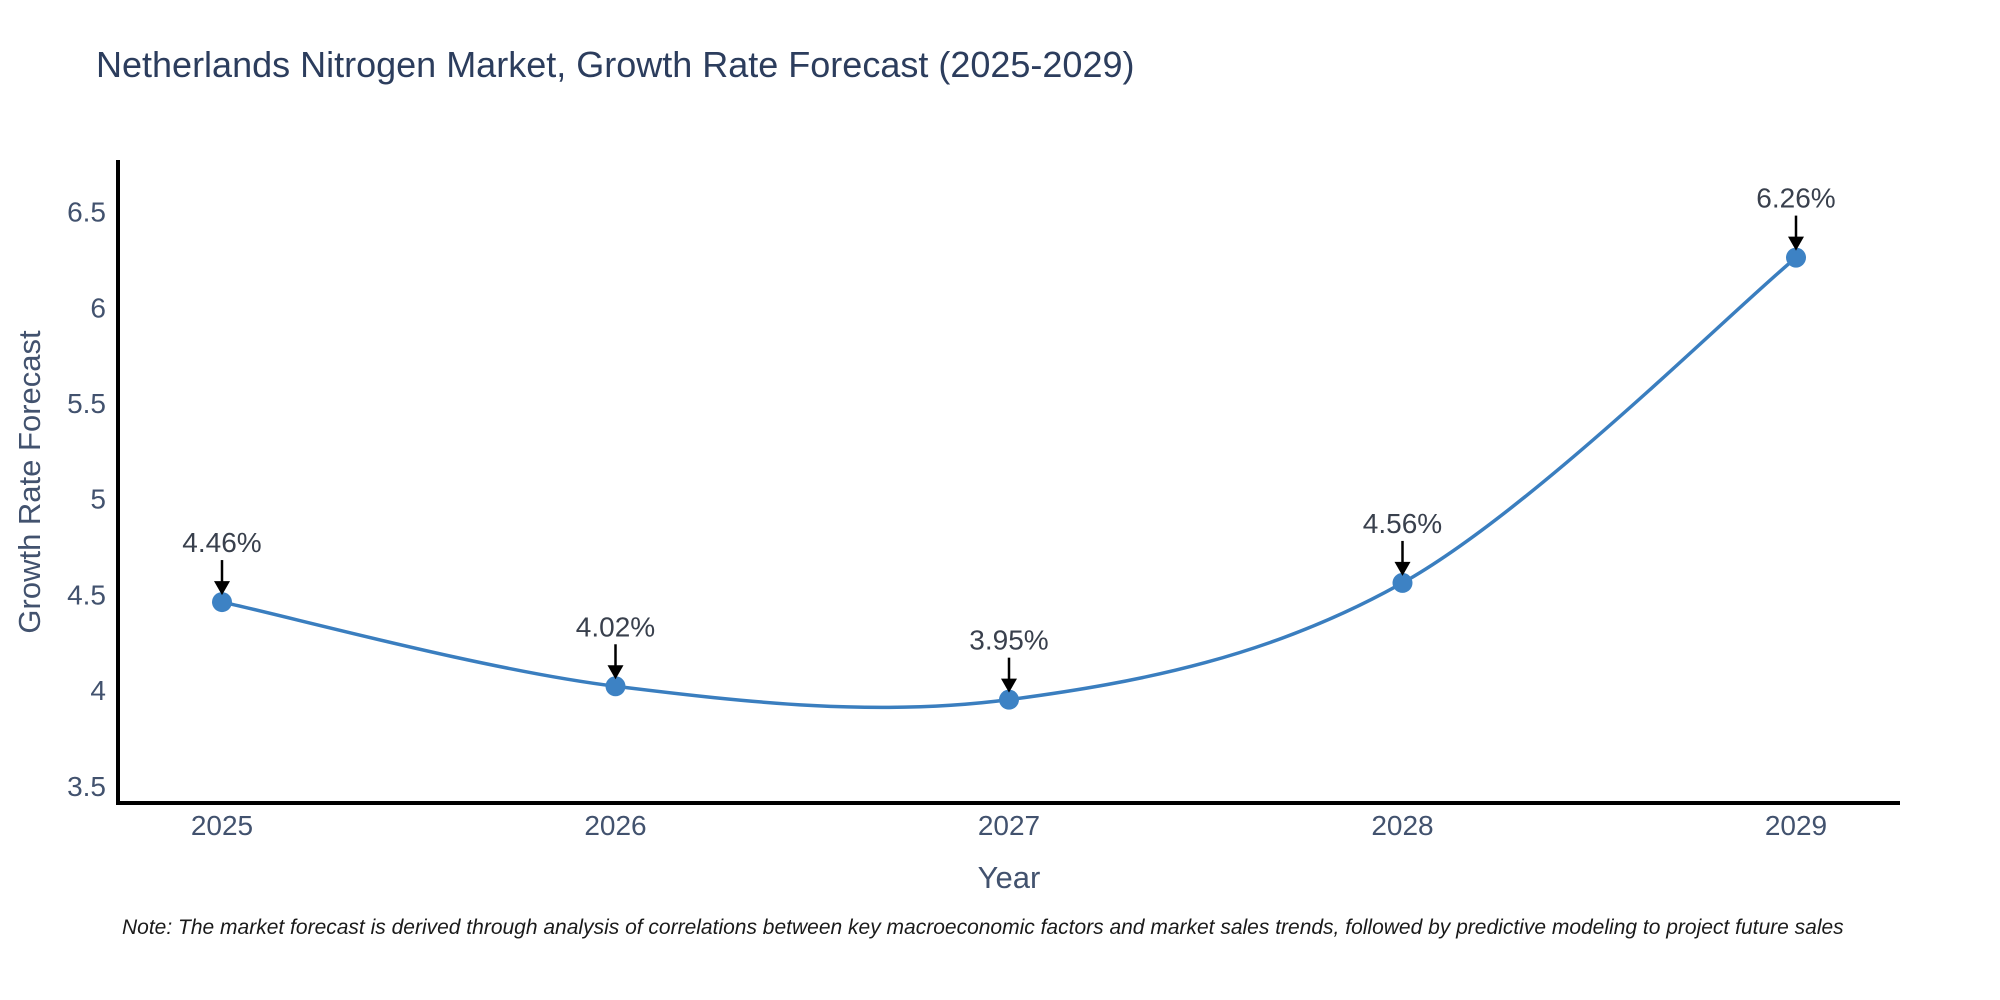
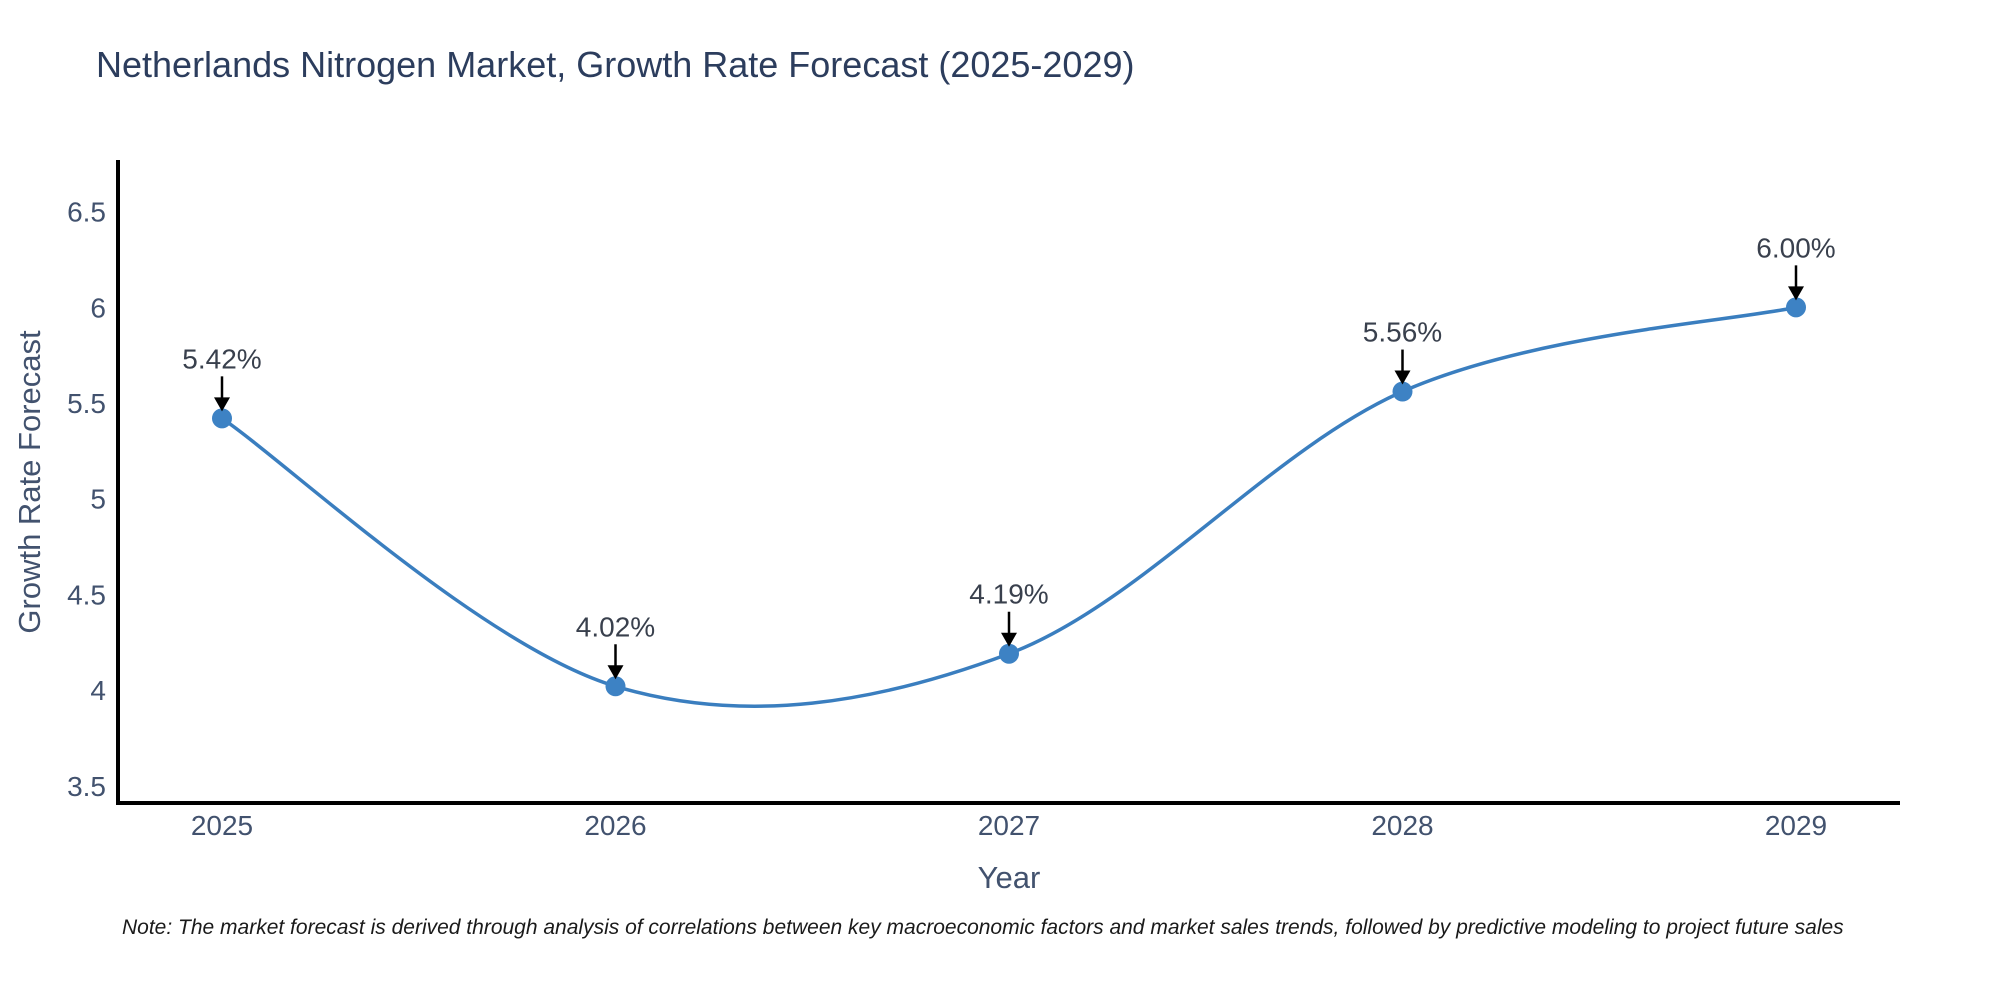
2025: 4.46% -> 5.42%
2027: 3.95% -> 4.19%
2028: 4.56% -> 5.56%
2029: 6.26% -> 6.00%
